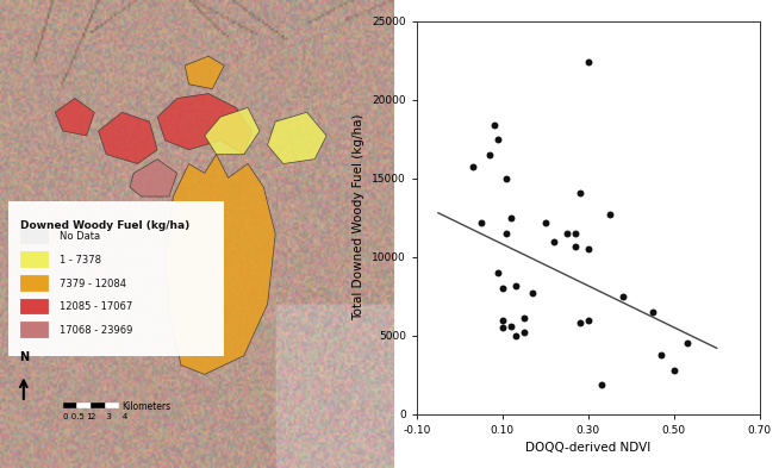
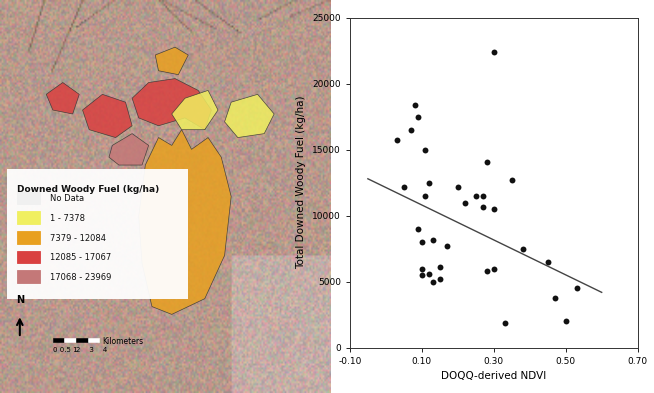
0.50: 2800 -> 2000
